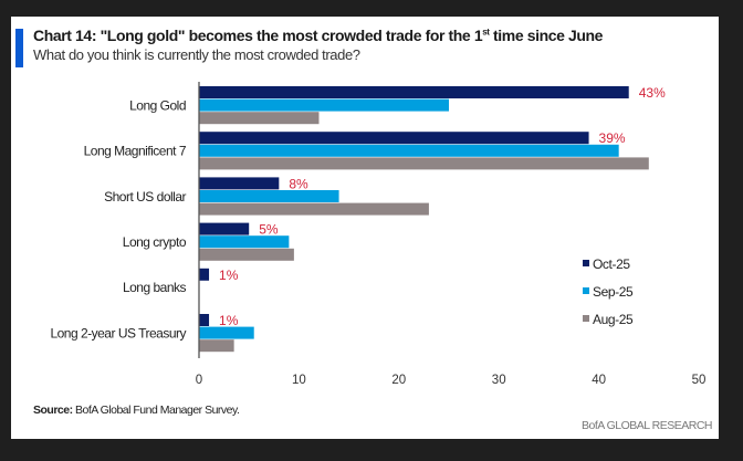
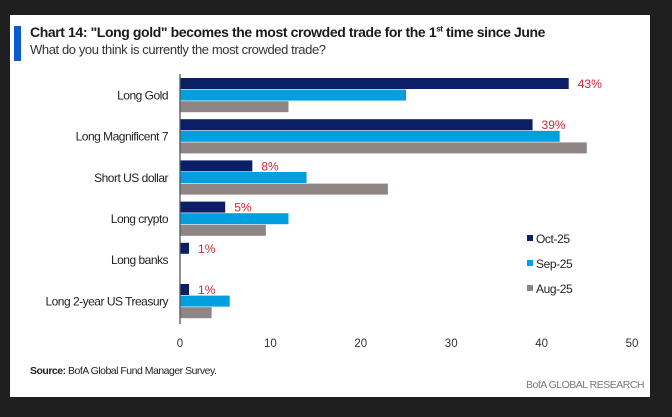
Sep-25/Long crypto: 9 -> 12
